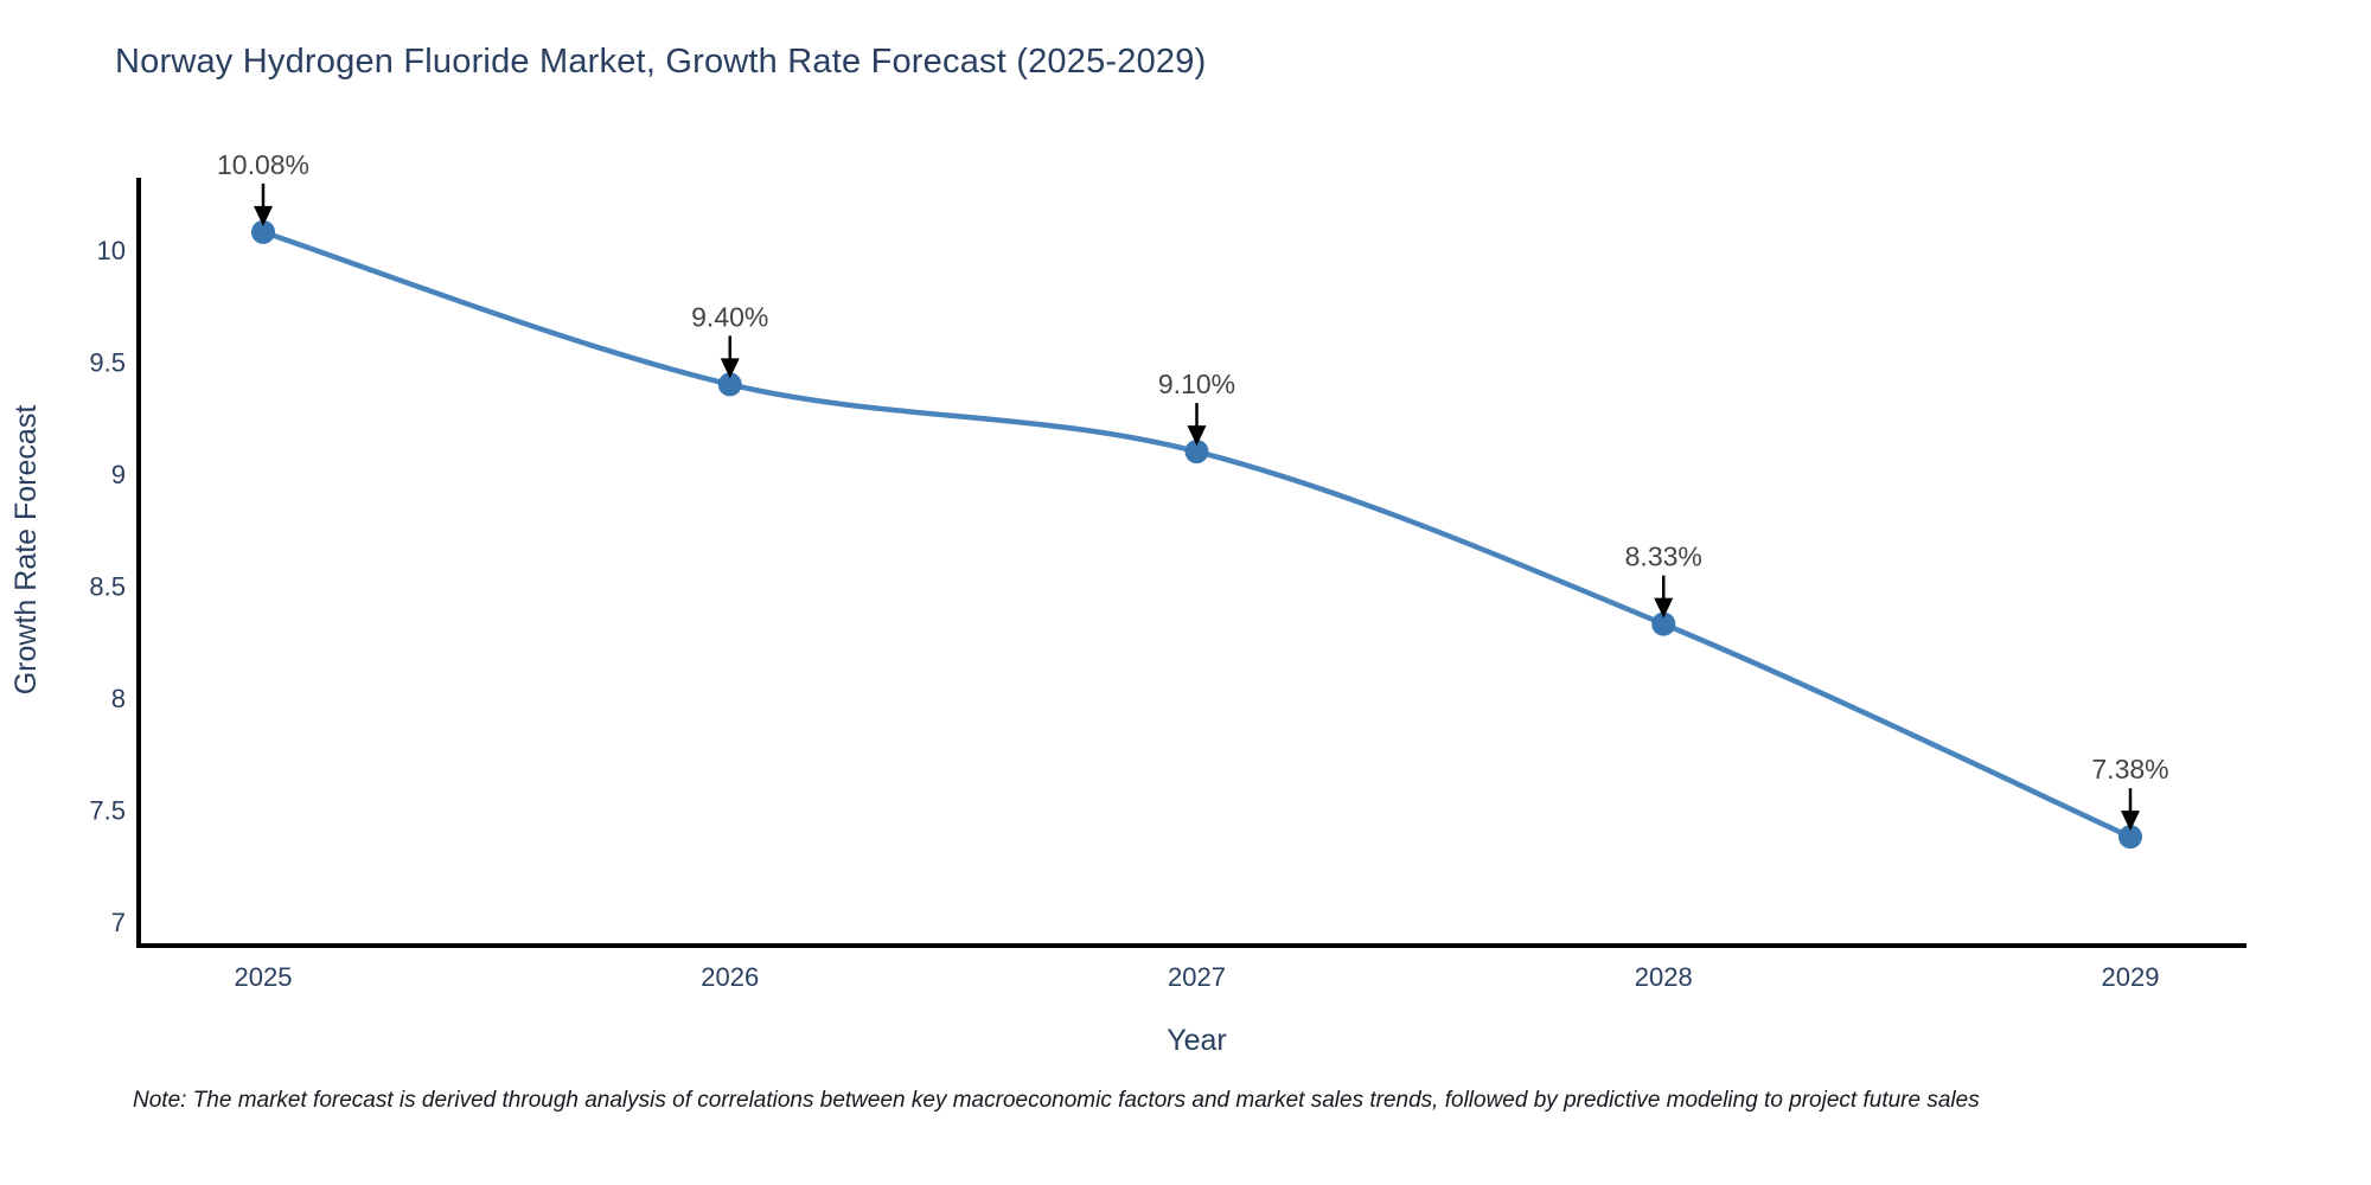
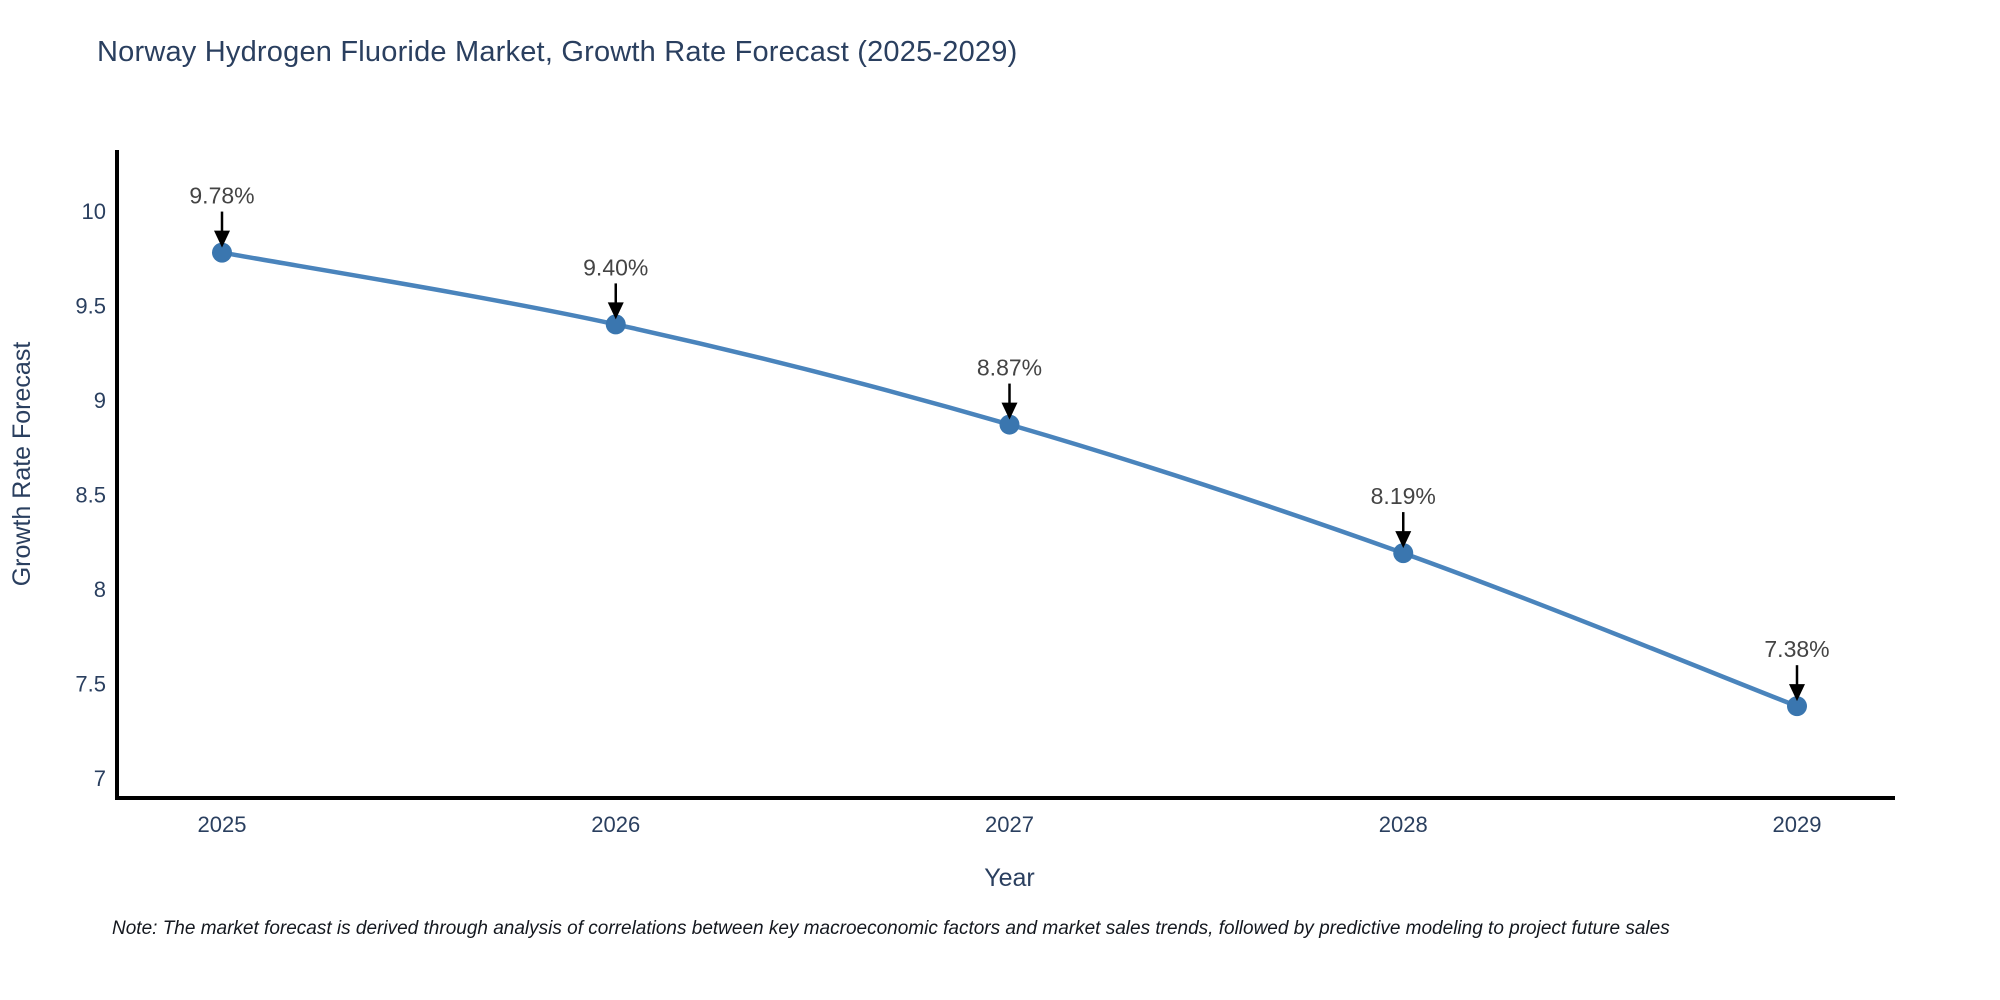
2025: 10.08% -> 9.78%
2027: 9.10% -> 8.87%
2028: 8.33% -> 8.19%
